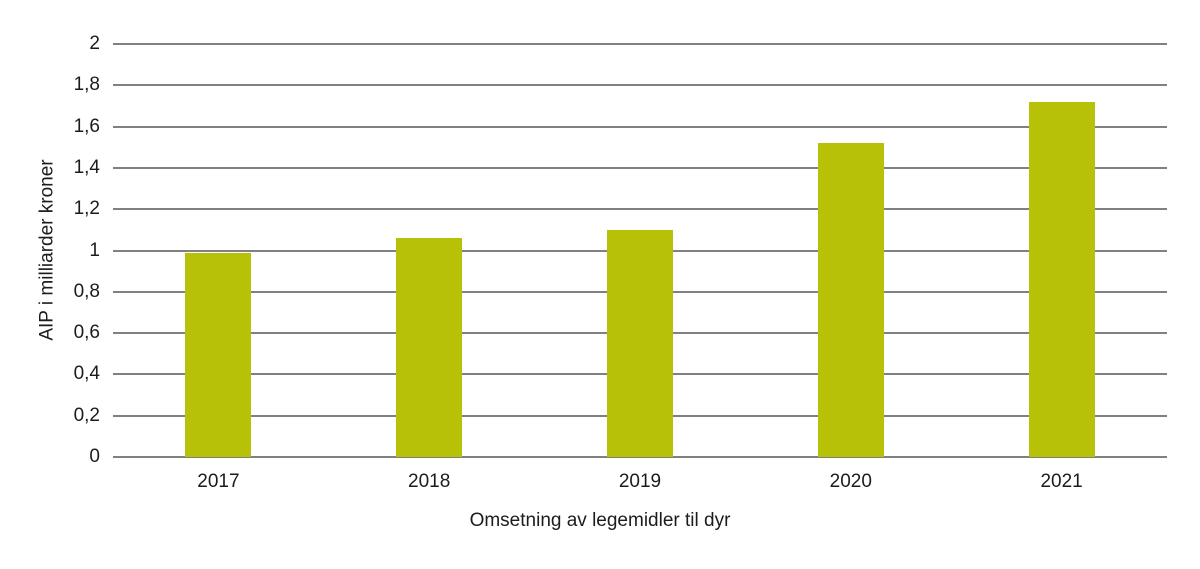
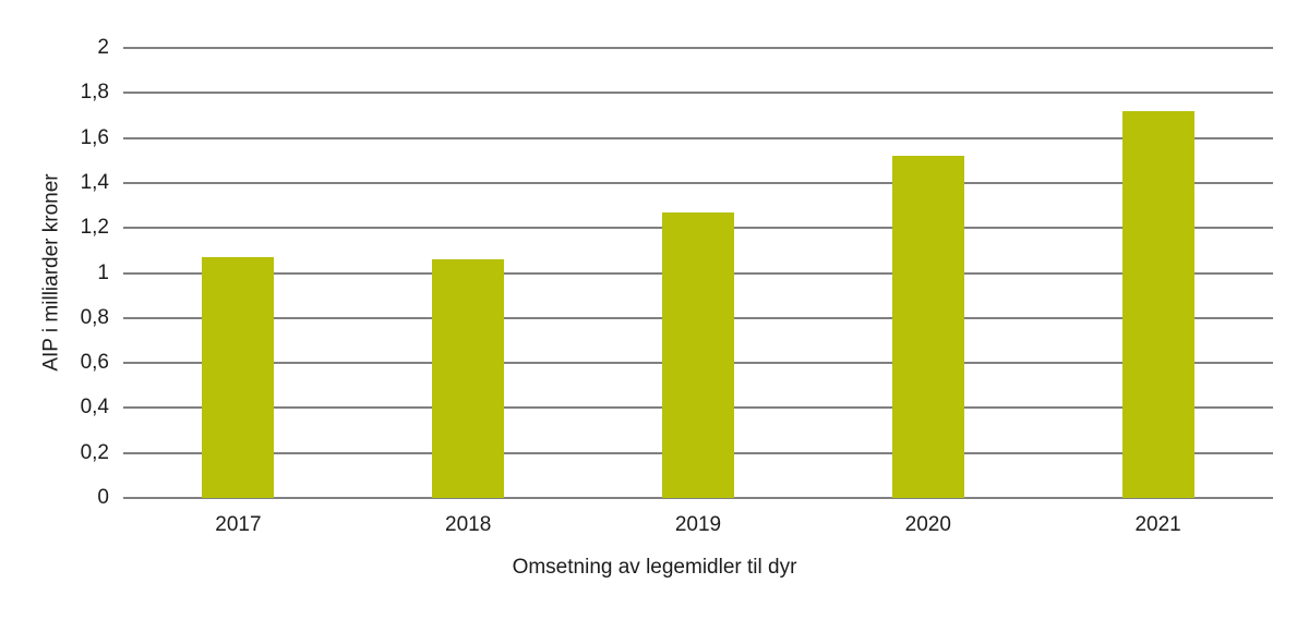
2017: 0.99 -> 1.07
2019: 1.10 -> 1.27
